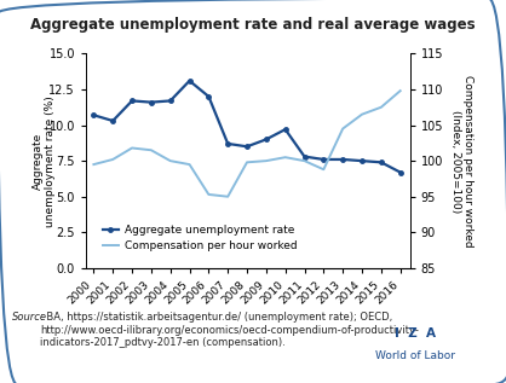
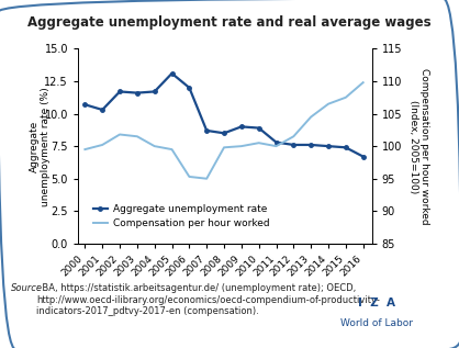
Aggregate unemployment rate/2010: 9.7 -> 8.9
Compensation per hour worked/2012: 98.8 -> 101.5
